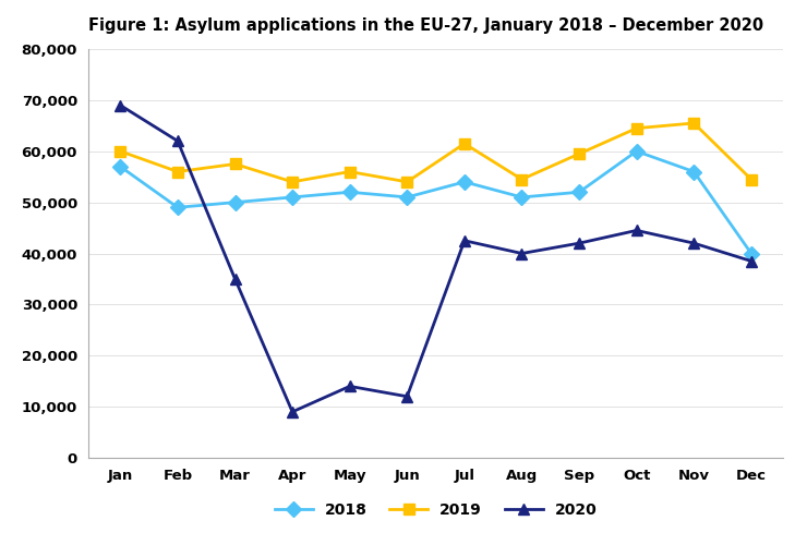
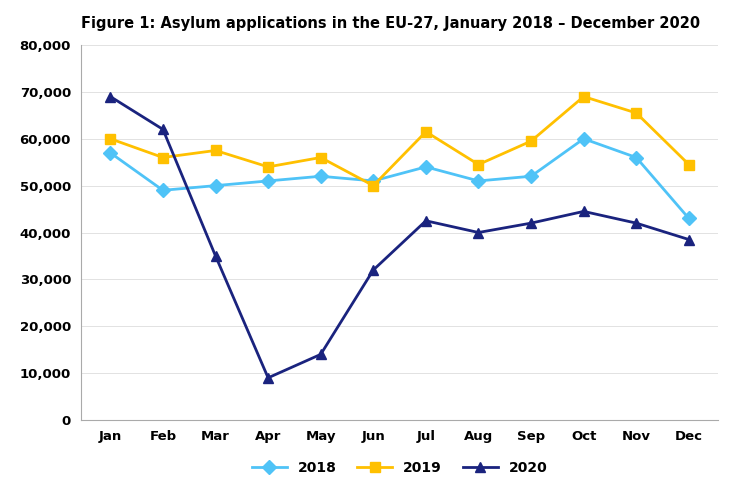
2019/Jun: 54,000 -> 50,000
2020/Jun: 12,000 -> 32,000
2019/Oct: 64,500 -> 69,000
2018/Dec: 40,000 -> 43,000
